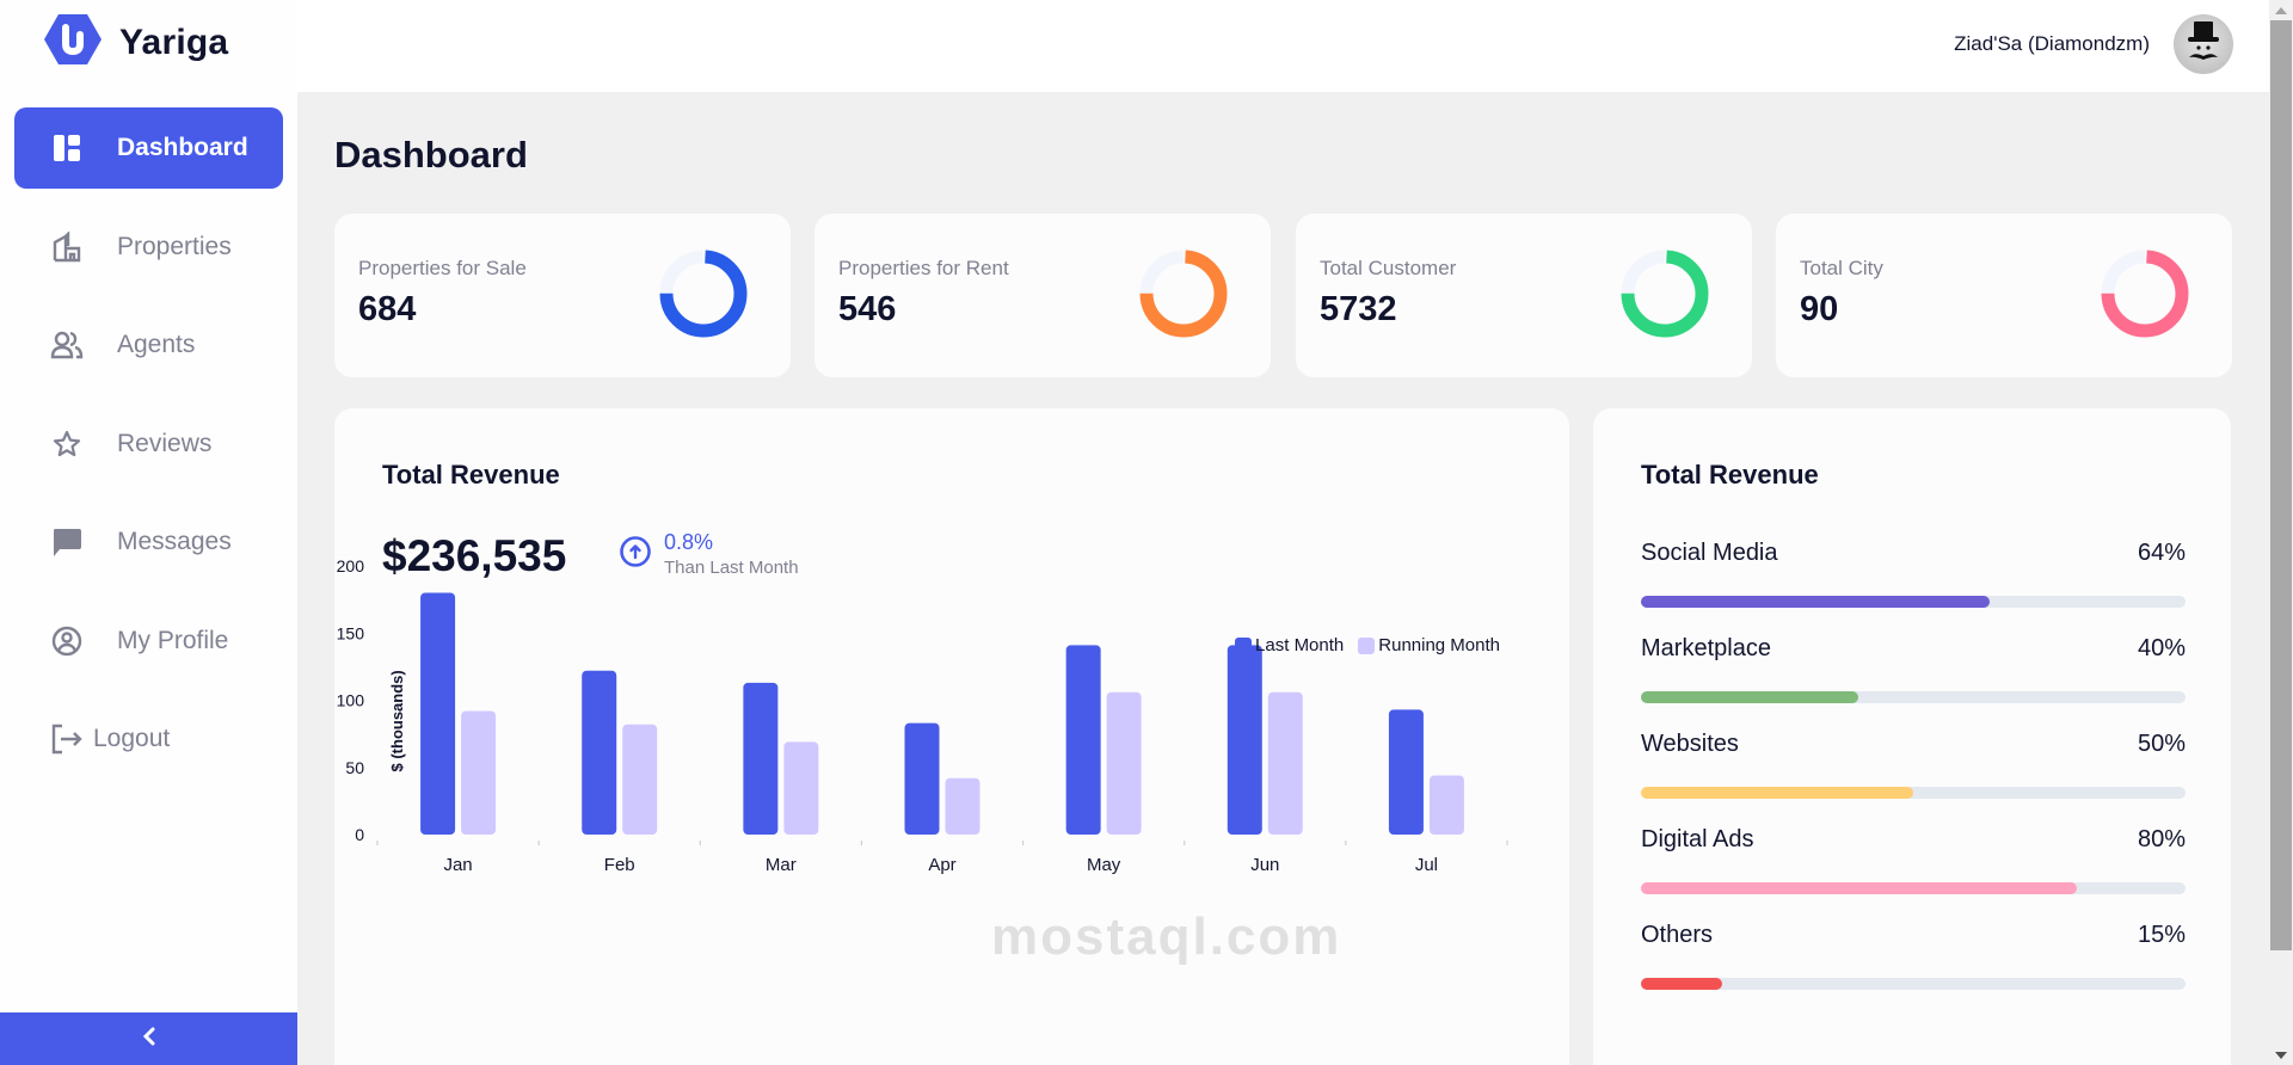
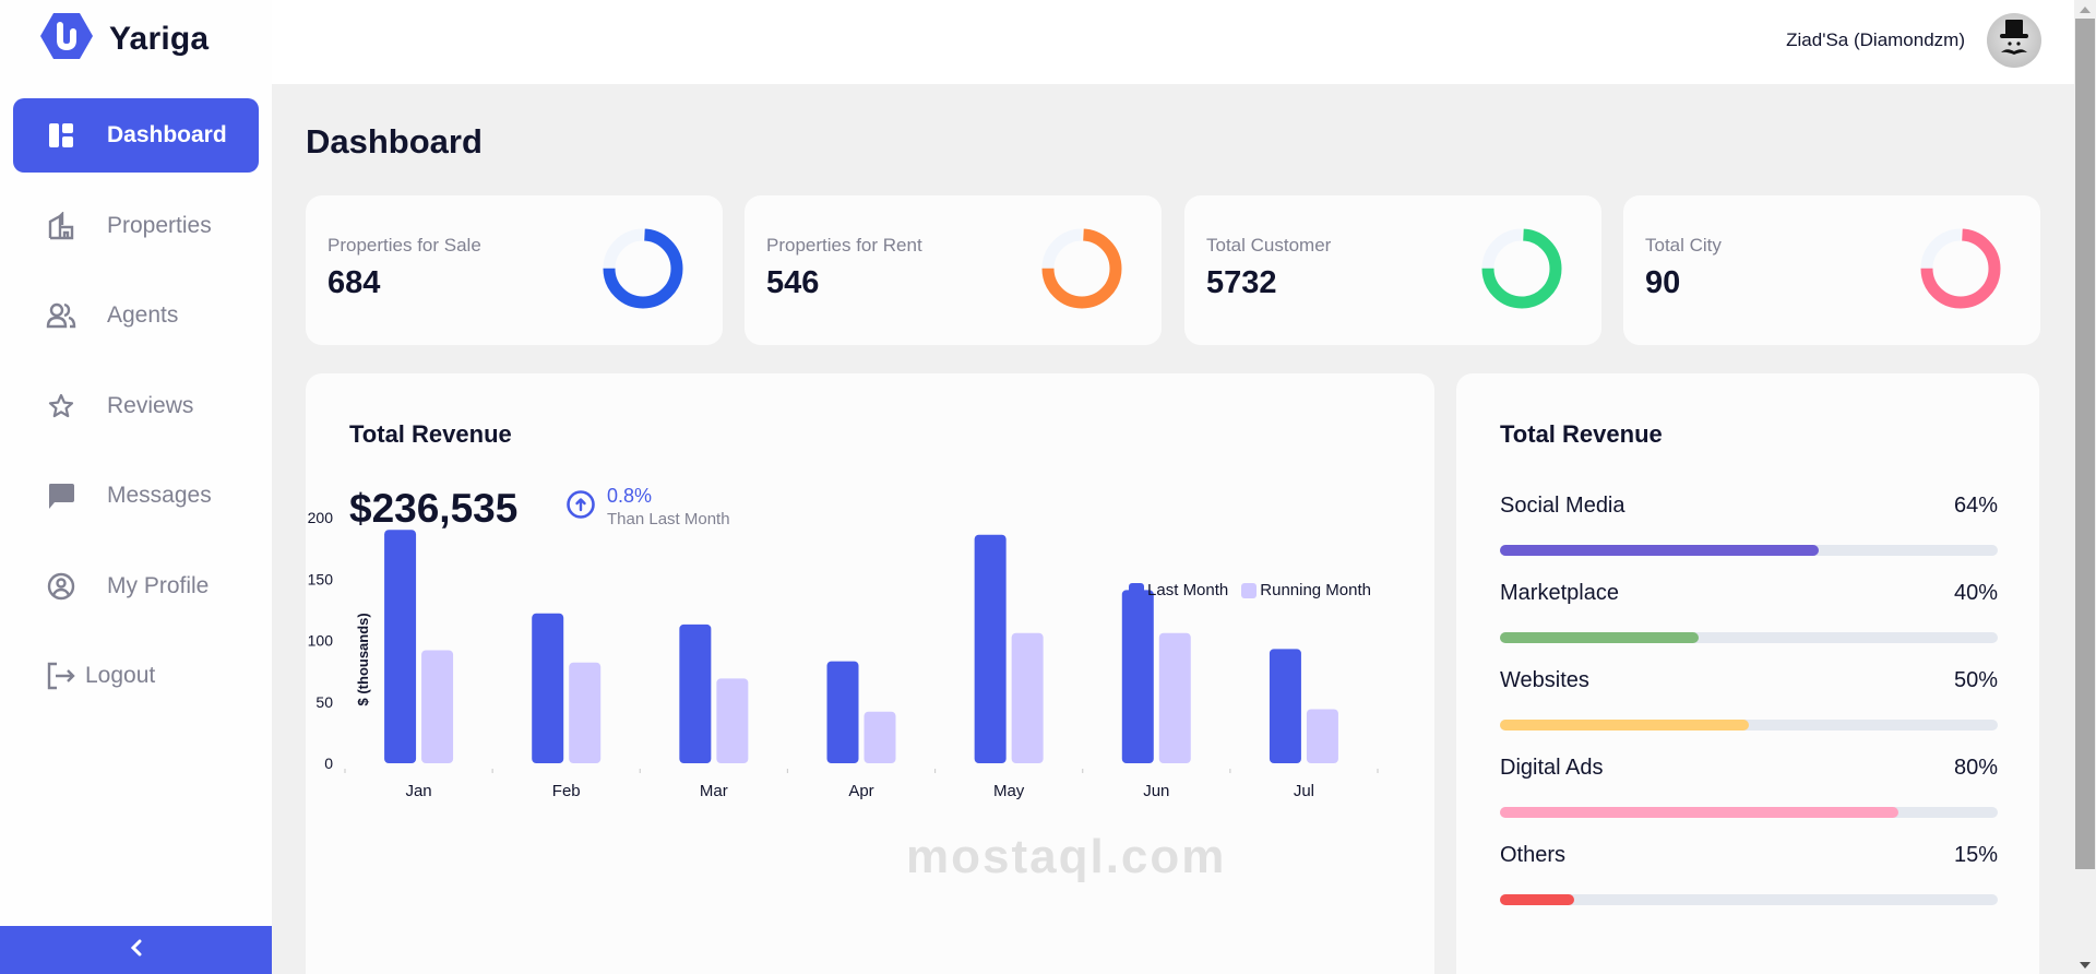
Last Month/Jan: 180 -> 190
Last Month/May: 141 -> 186
